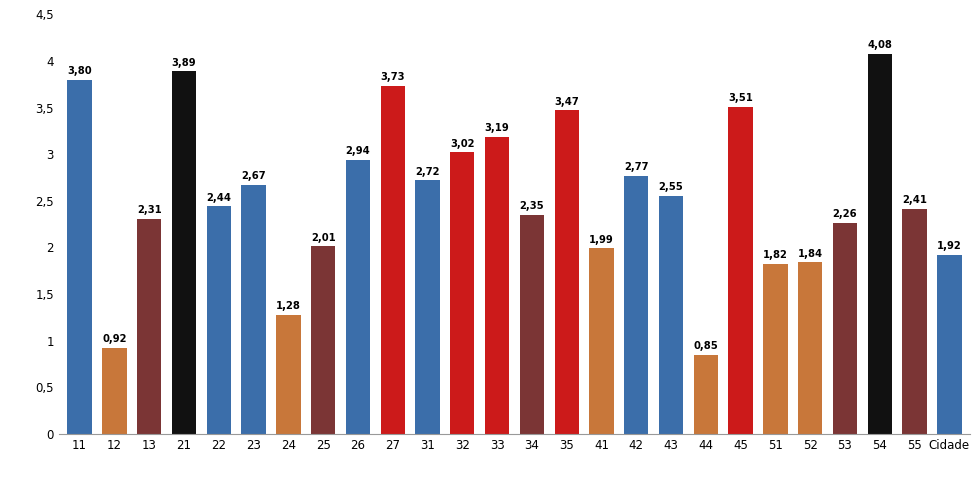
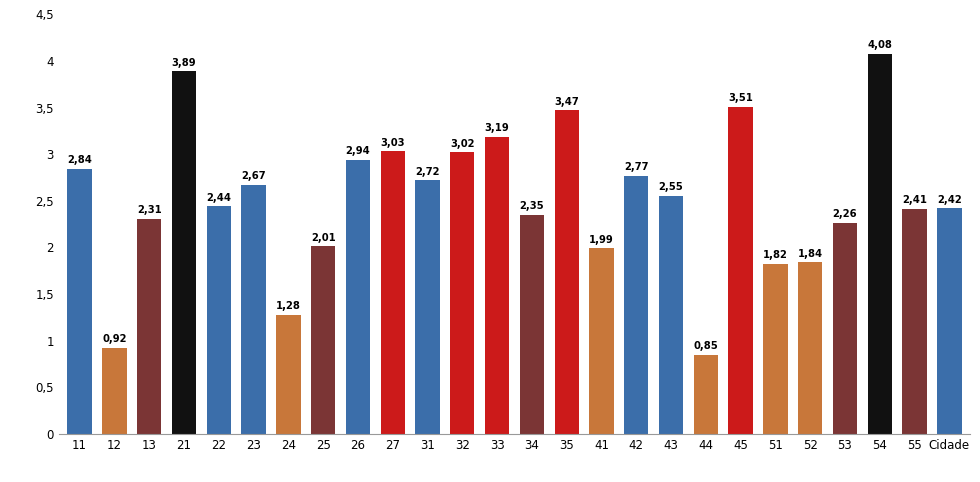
11: 3,80 -> 2,84
27: 3,73 -> 3,03
Cidade: 1,92 -> 2,42
